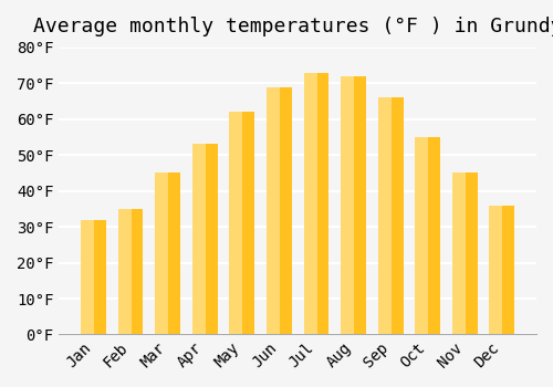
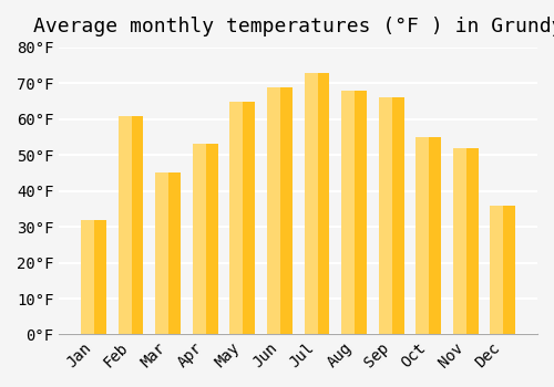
Feb: 35°F -> 61°F
May: 62°F -> 65°F
Aug: 72°F -> 68°F
Nov: 45°F -> 52°F
